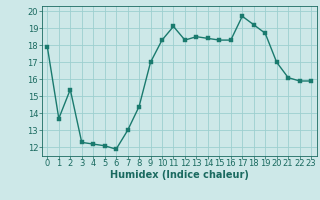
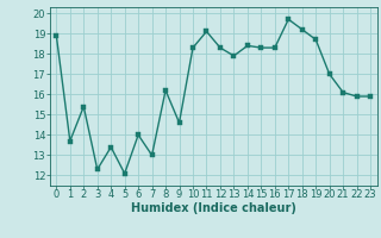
0: 17.9 -> 18.9
4: 12.2 -> 13.4
6: 11.9 -> 14.0
8: 14.4 -> 16.2
9: 17.0 -> 14.6
13: 18.5 -> 17.9
